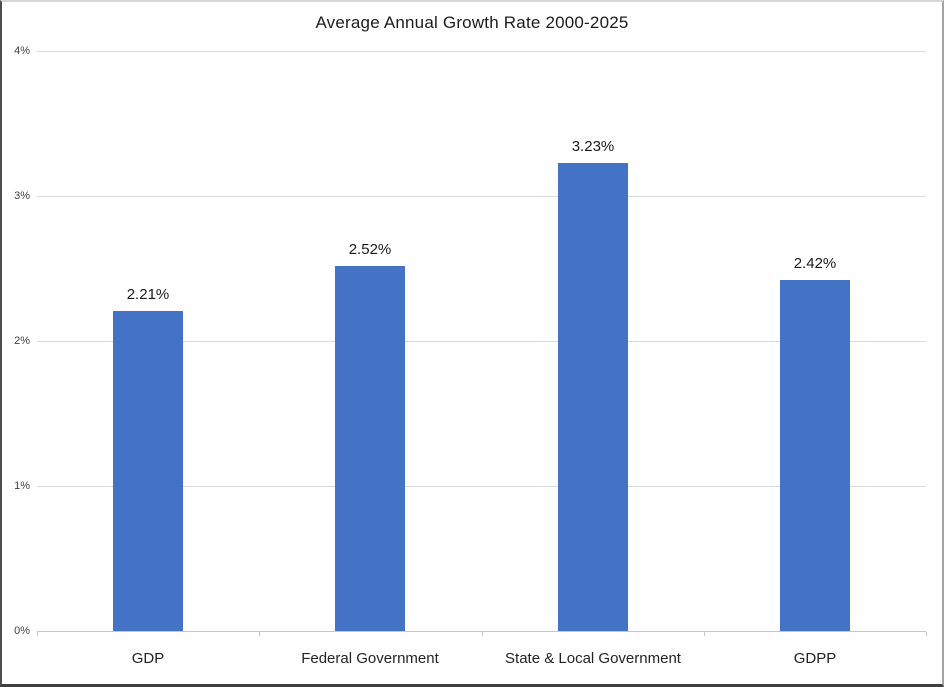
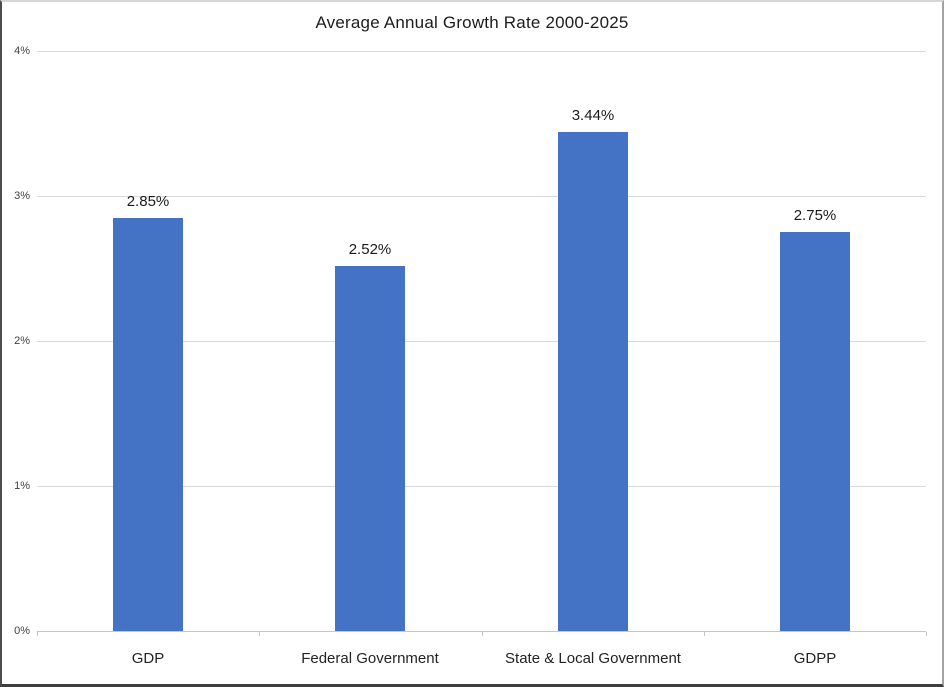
GDP: 2.21% -> 2.85%
State & Local Government: 3.23% -> 3.44%
GDPP: 2.42% -> 2.75%
